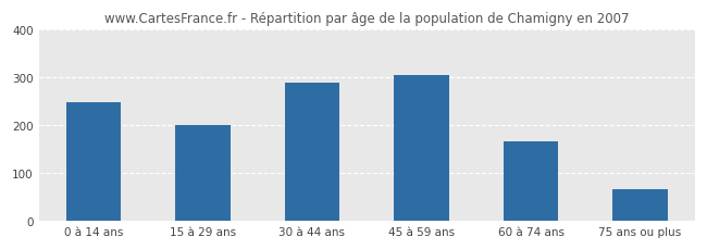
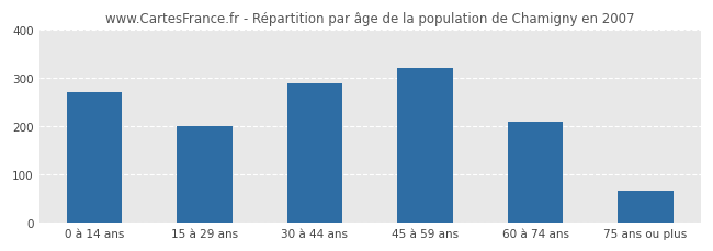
0 à 14 ans: 248 -> 270
45 à 59 ans: 304 -> 320
60 à 74 ans: 167 -> 210
